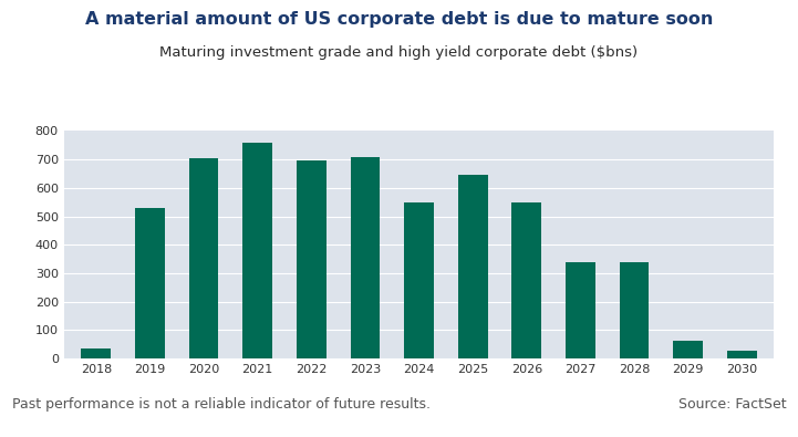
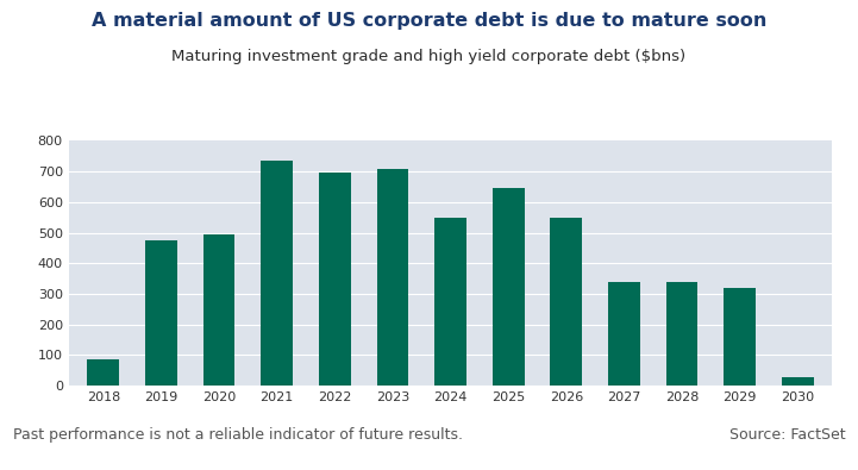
2018: 35 -> 85
2019: 530 -> 475
2020: 705 -> 495
2021: 760 -> 735
2029: 60 -> 320
